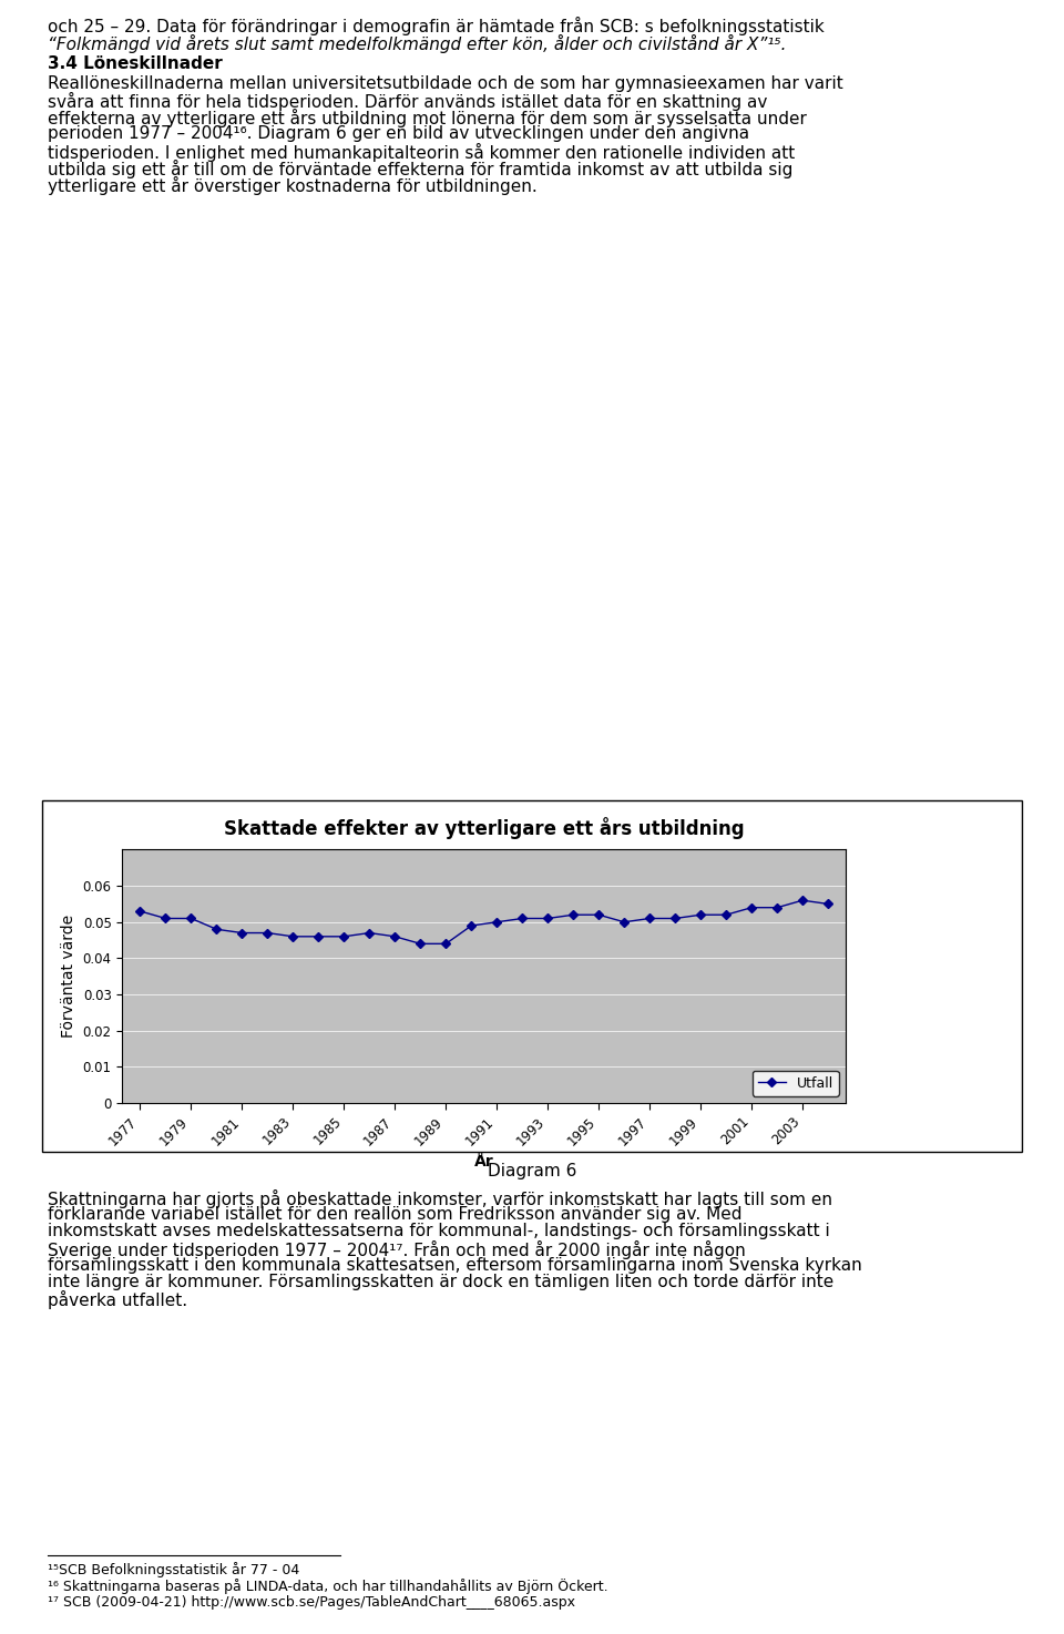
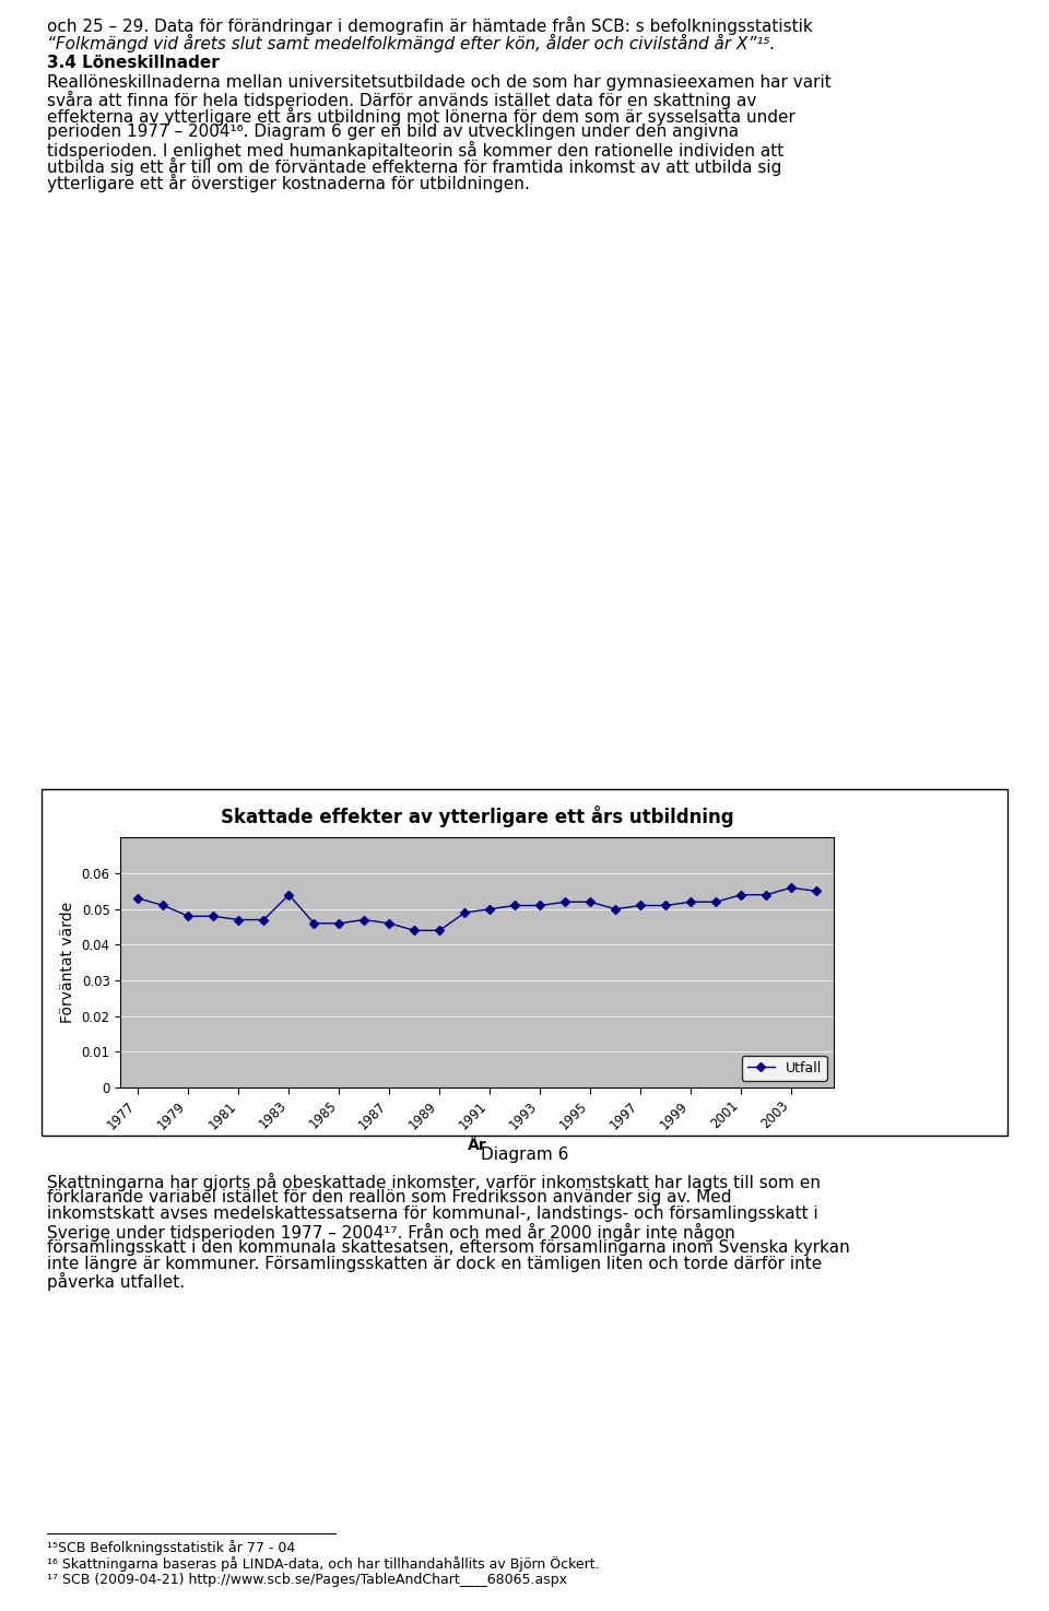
1979: 0.051 -> 0.048
1983: 0.046 -> 0.054
